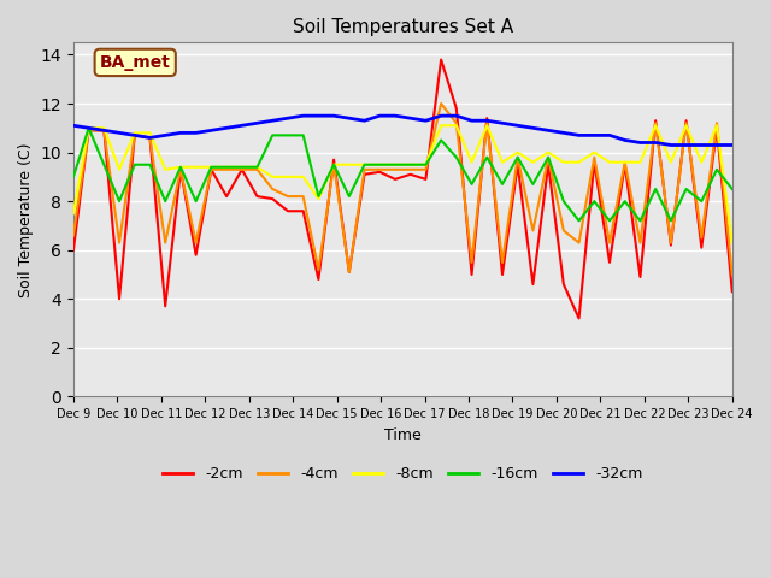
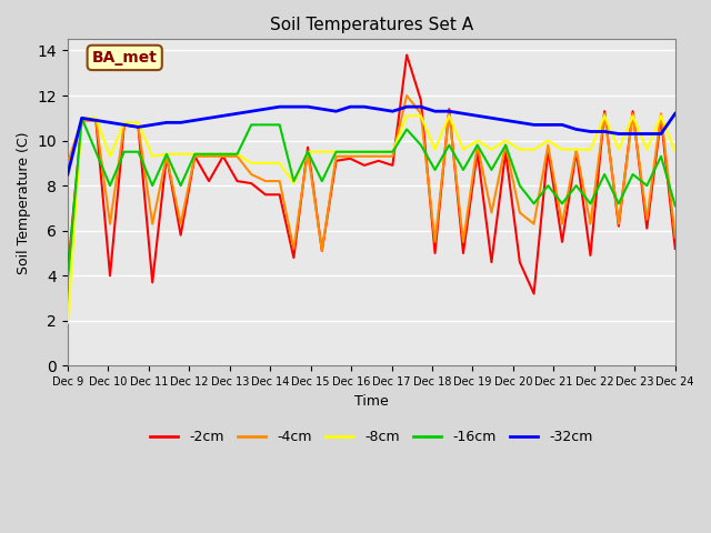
-2cm/Dec 9: 6.0 -> 4.1
-4cm/Dec 9: 6.6 -> 9.0
-8cm/Dec 9: 7.5 -> 1.9
-16cm/Dec 9: 9.0 -> 3.8
-32cm/Dec 9: 11.1 -> 8.5
-2cm/Dec 24: 4.3 -> 5.2
-4cm/Dec 24: 5.0 -> 5.7
-8cm/Dec 24: 6.3 -> 9.5
-16cm/Dec 24: 8.5 -> 7.1
-32cm/Dec 24: 10.3 -> 11.2
